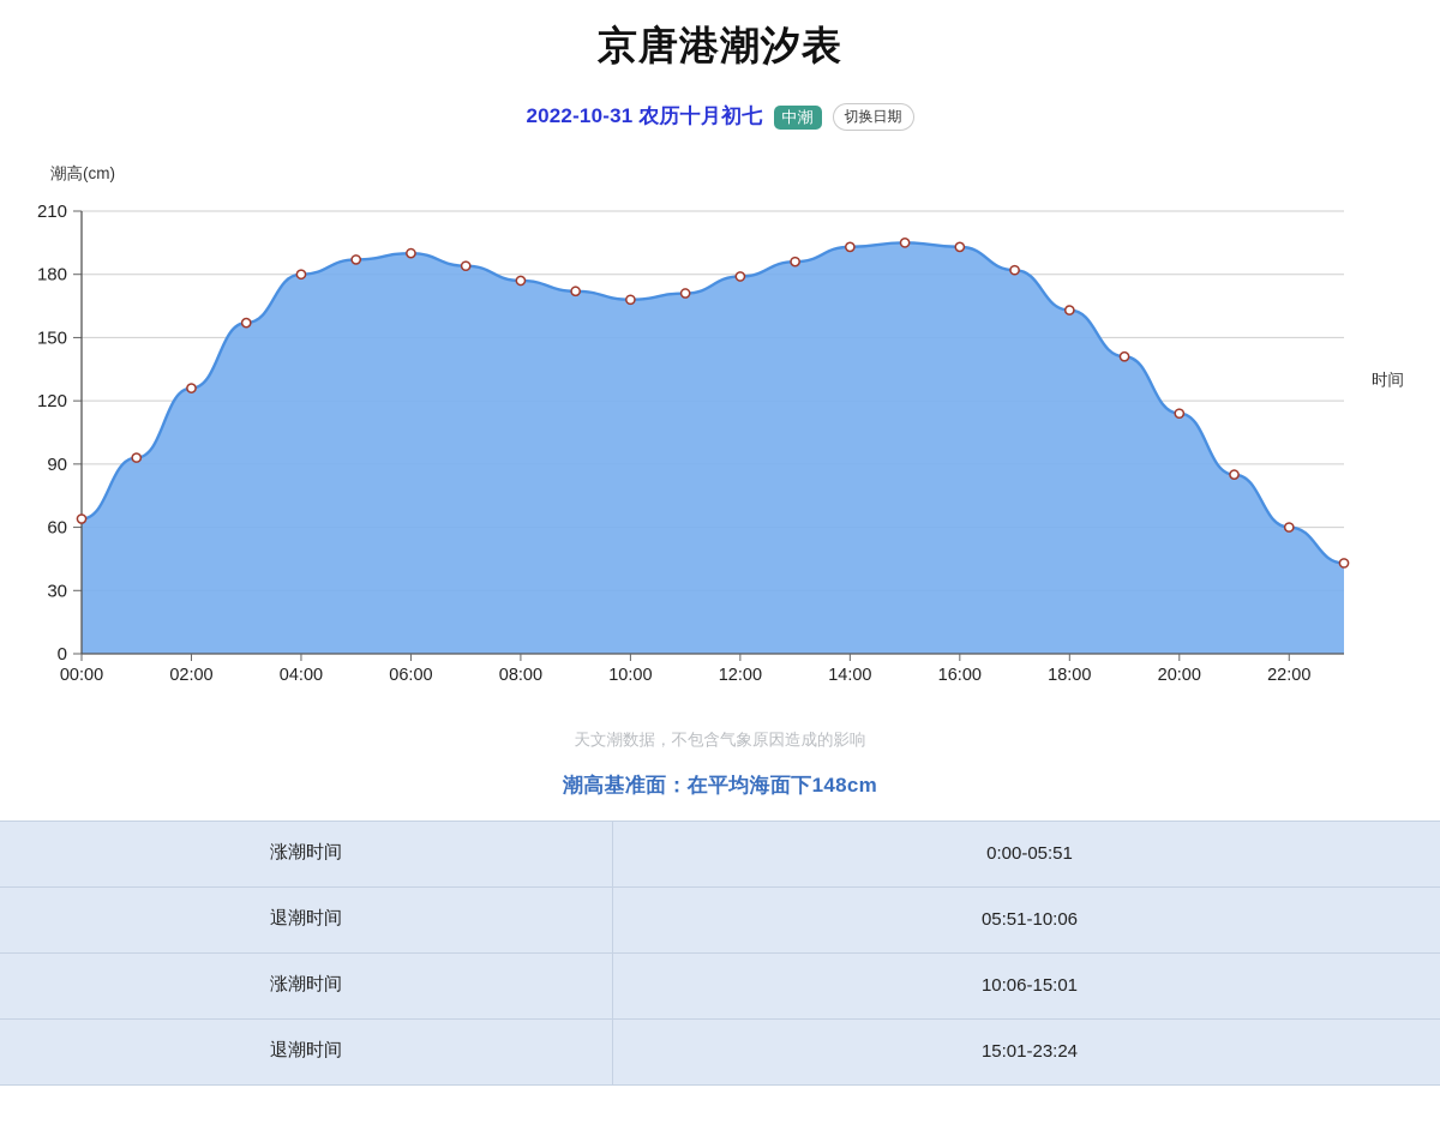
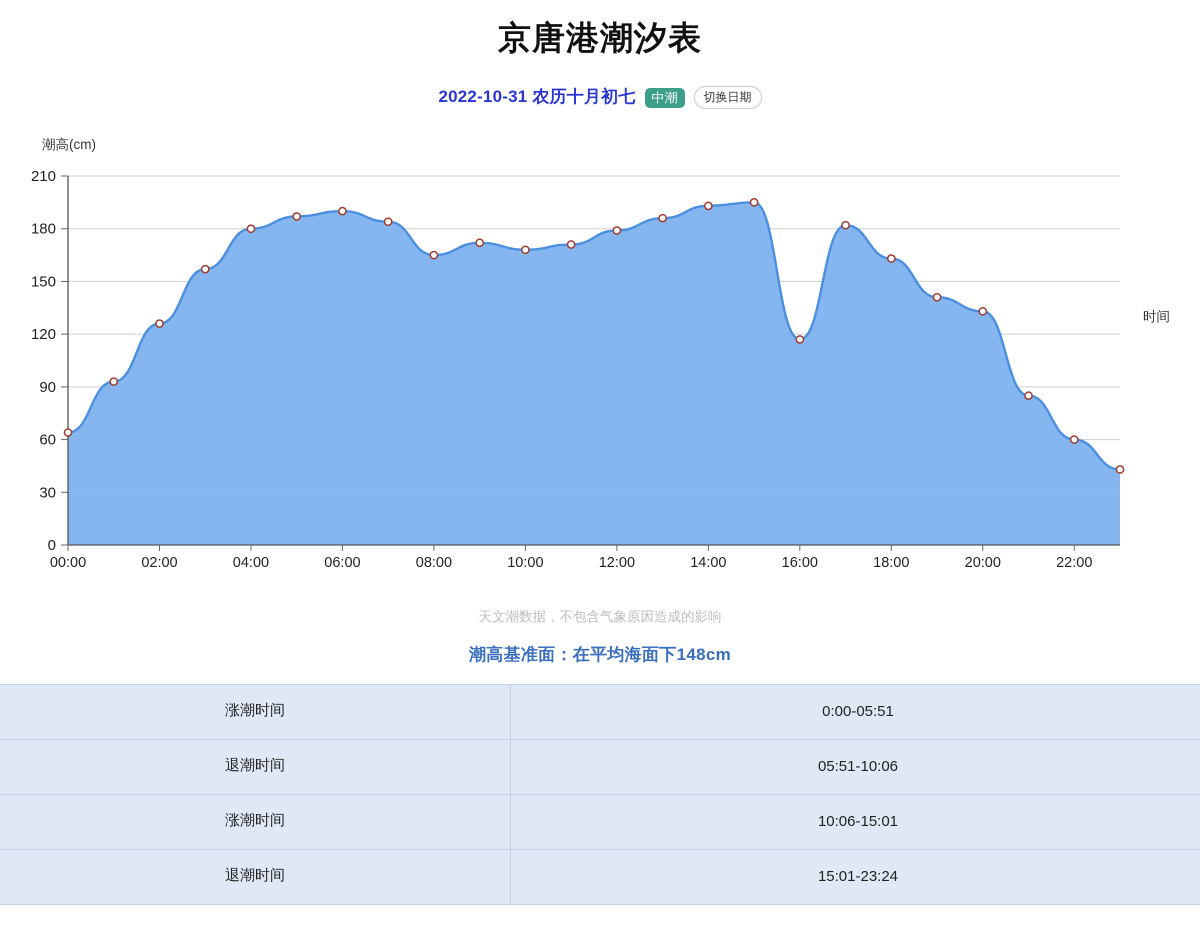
08:00: 177 -> 165
16:00: 193 -> 117
20:00: 114 -> 133
